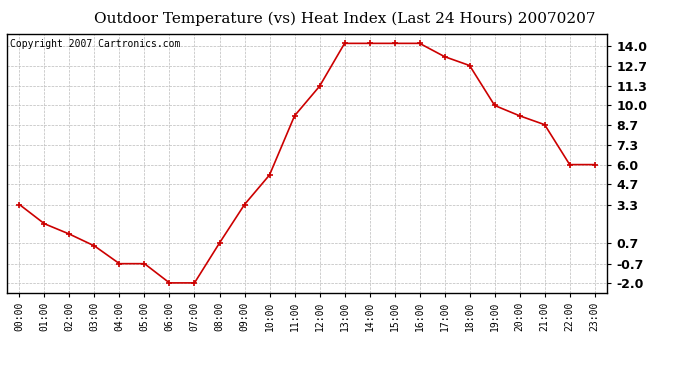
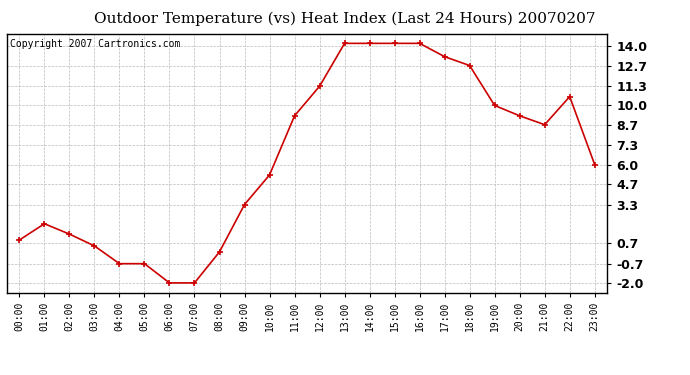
00:00: 3.3 -> 0.9
08:00: 0.7 -> 0.1
22:00: 6.0 -> 10.6
